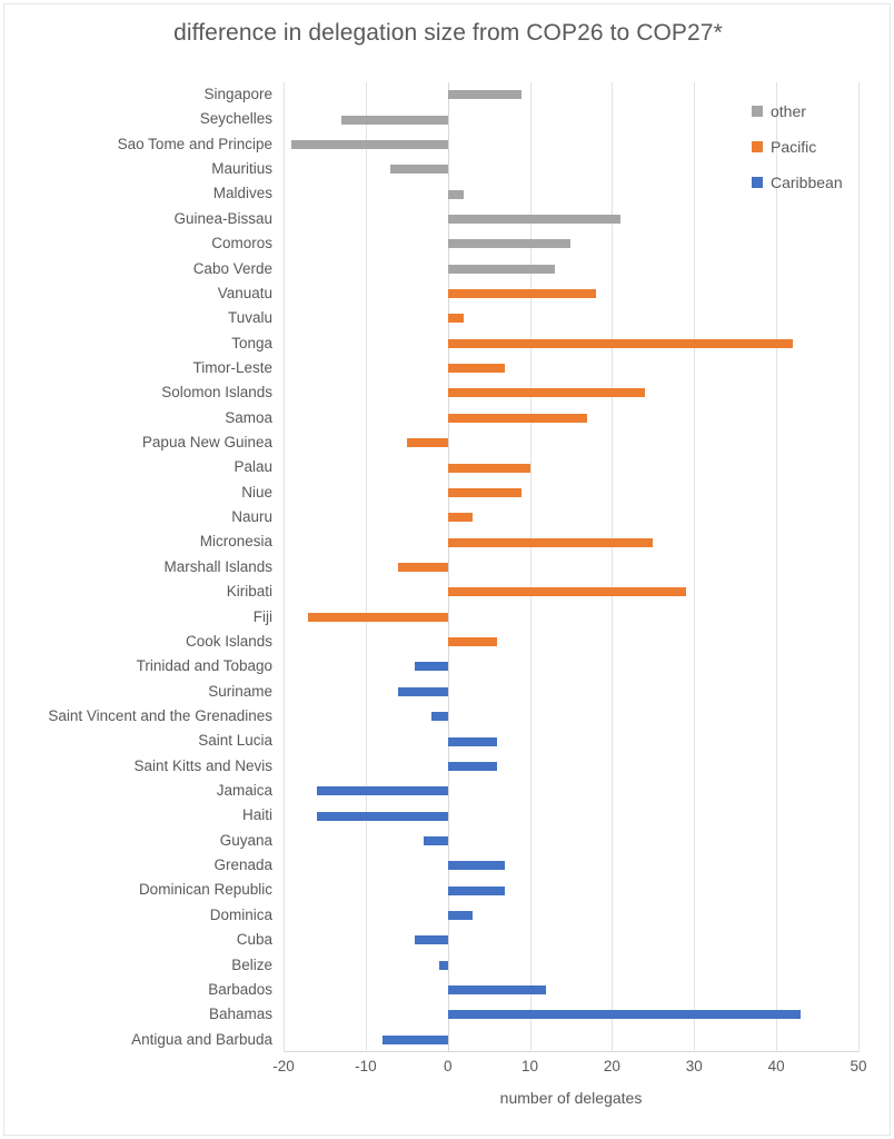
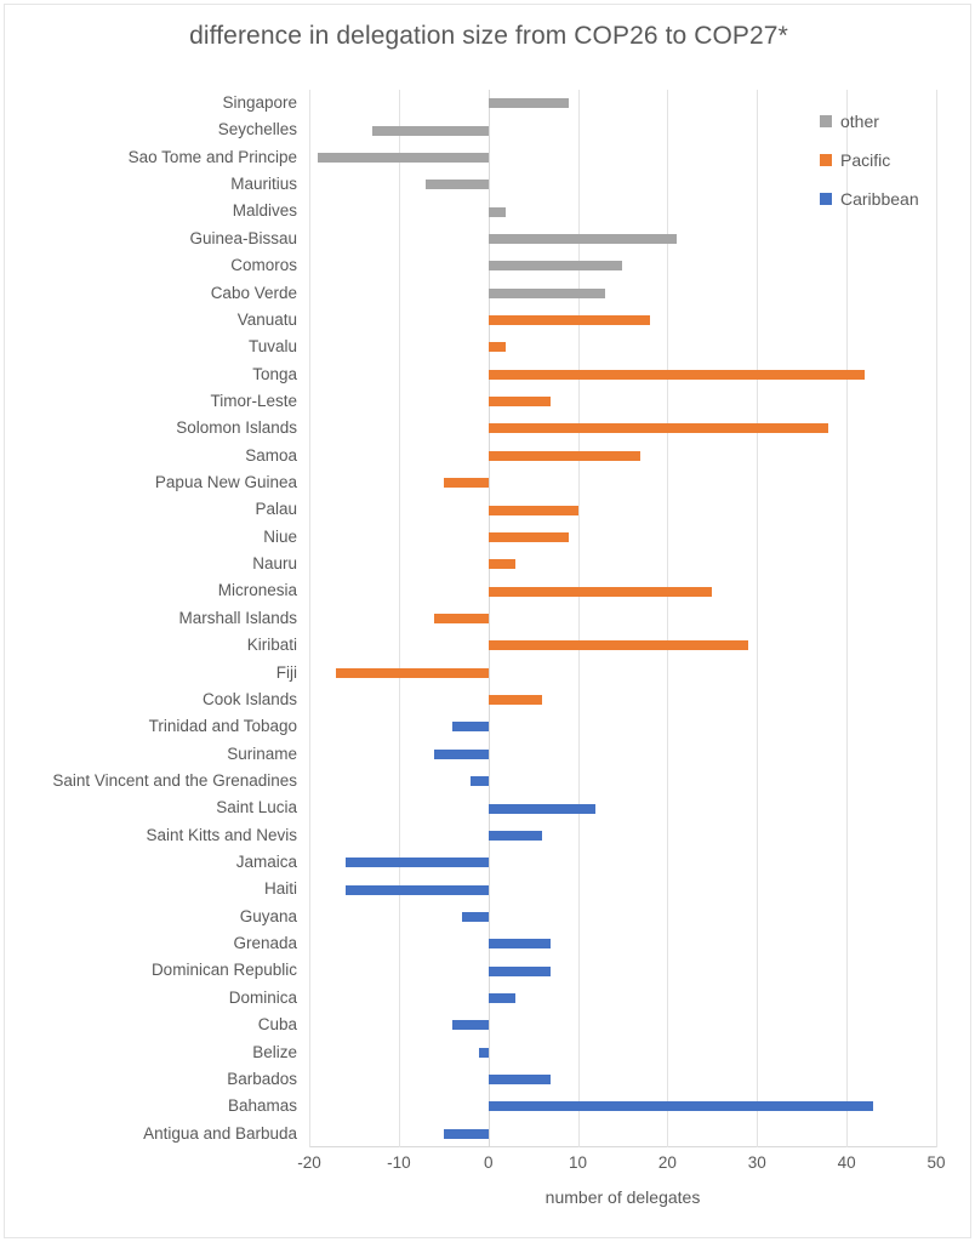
Solomon Islands: 24 -> 38
Saint Lucia: 6 -> 12
Barbados: 12 -> 7
Antigua and Barbuda: -8 -> -5
